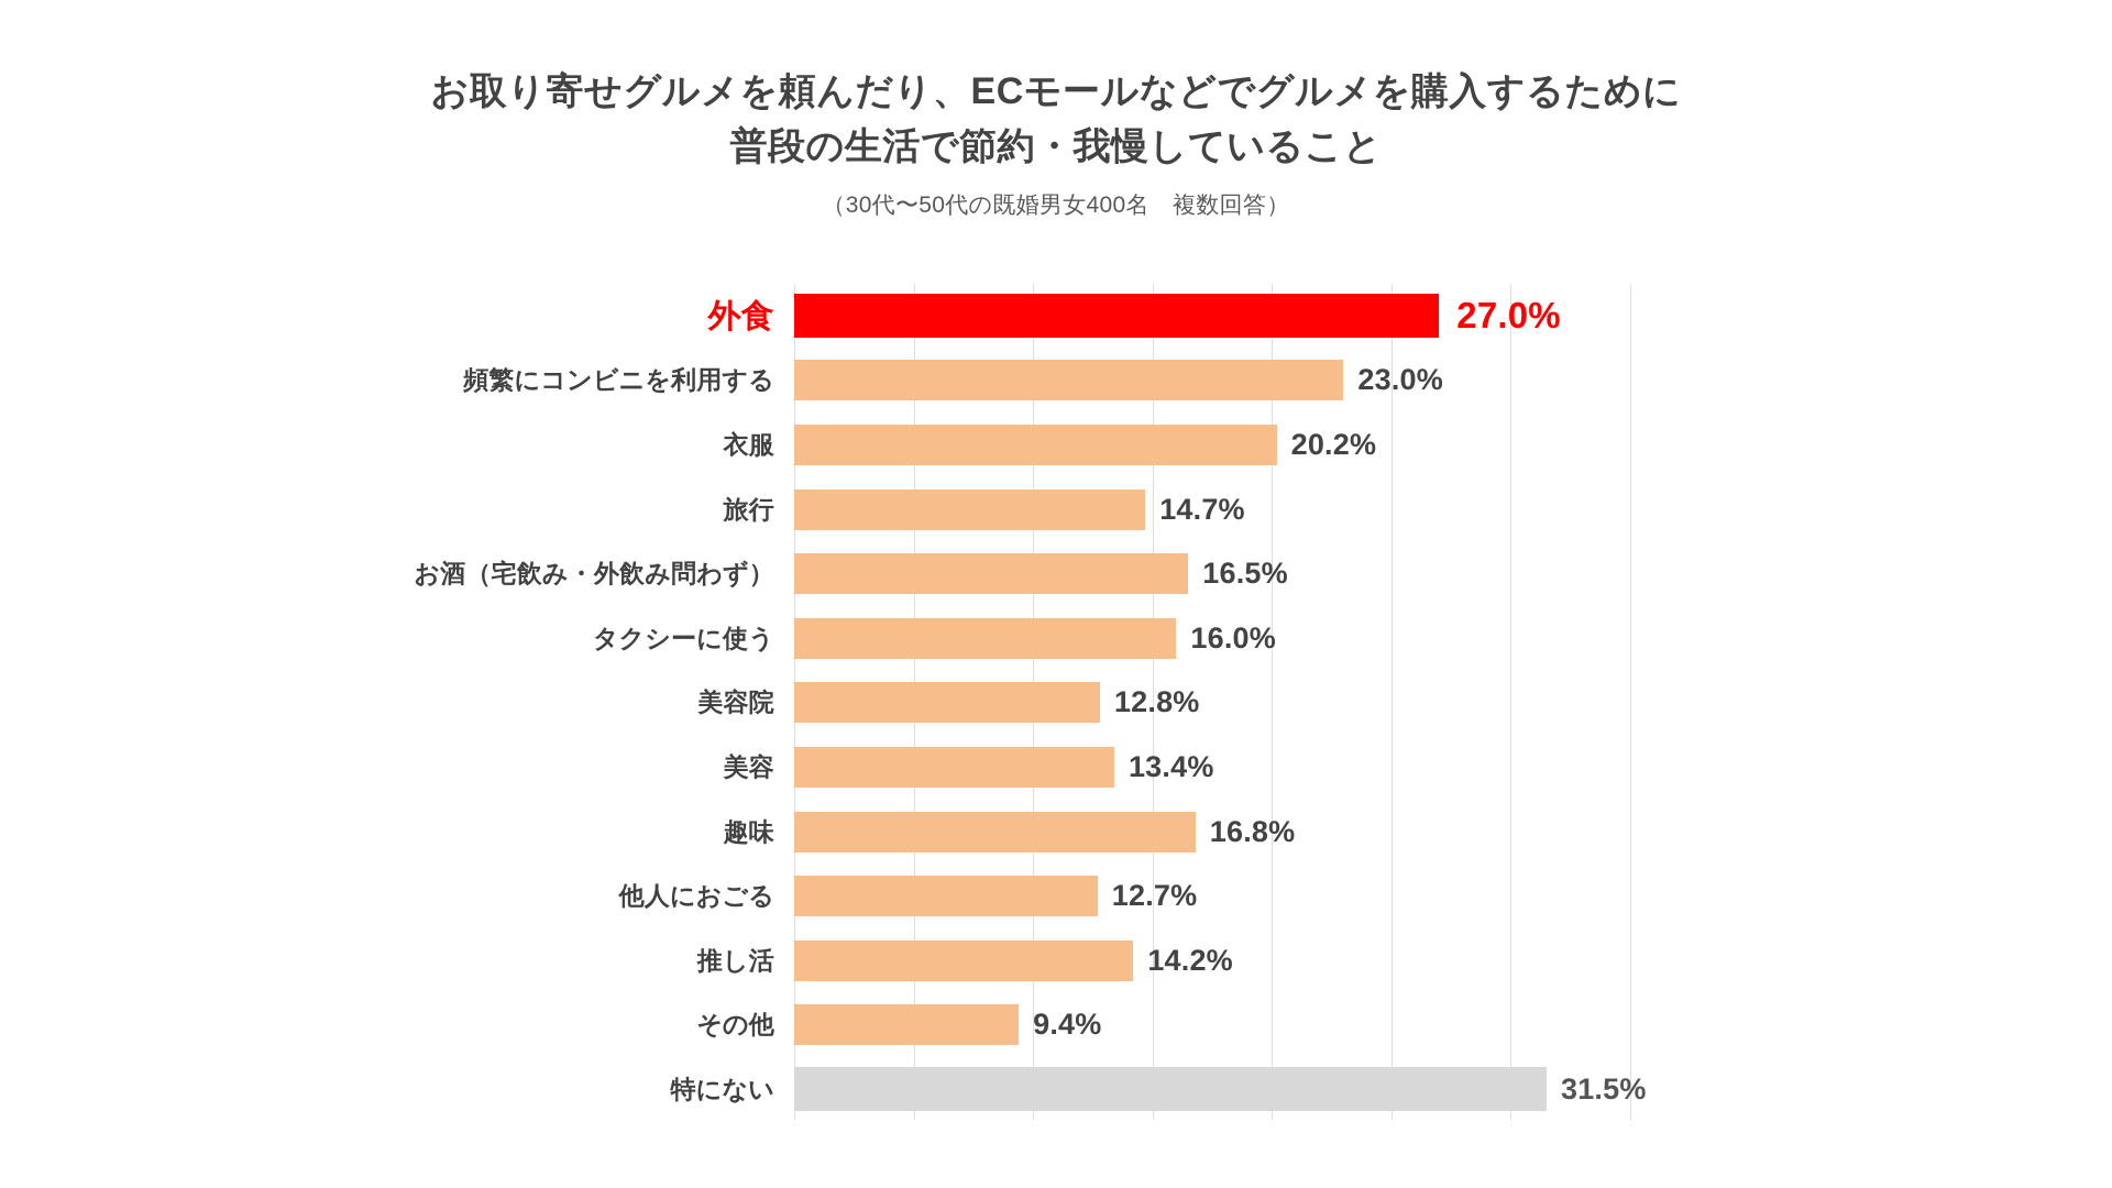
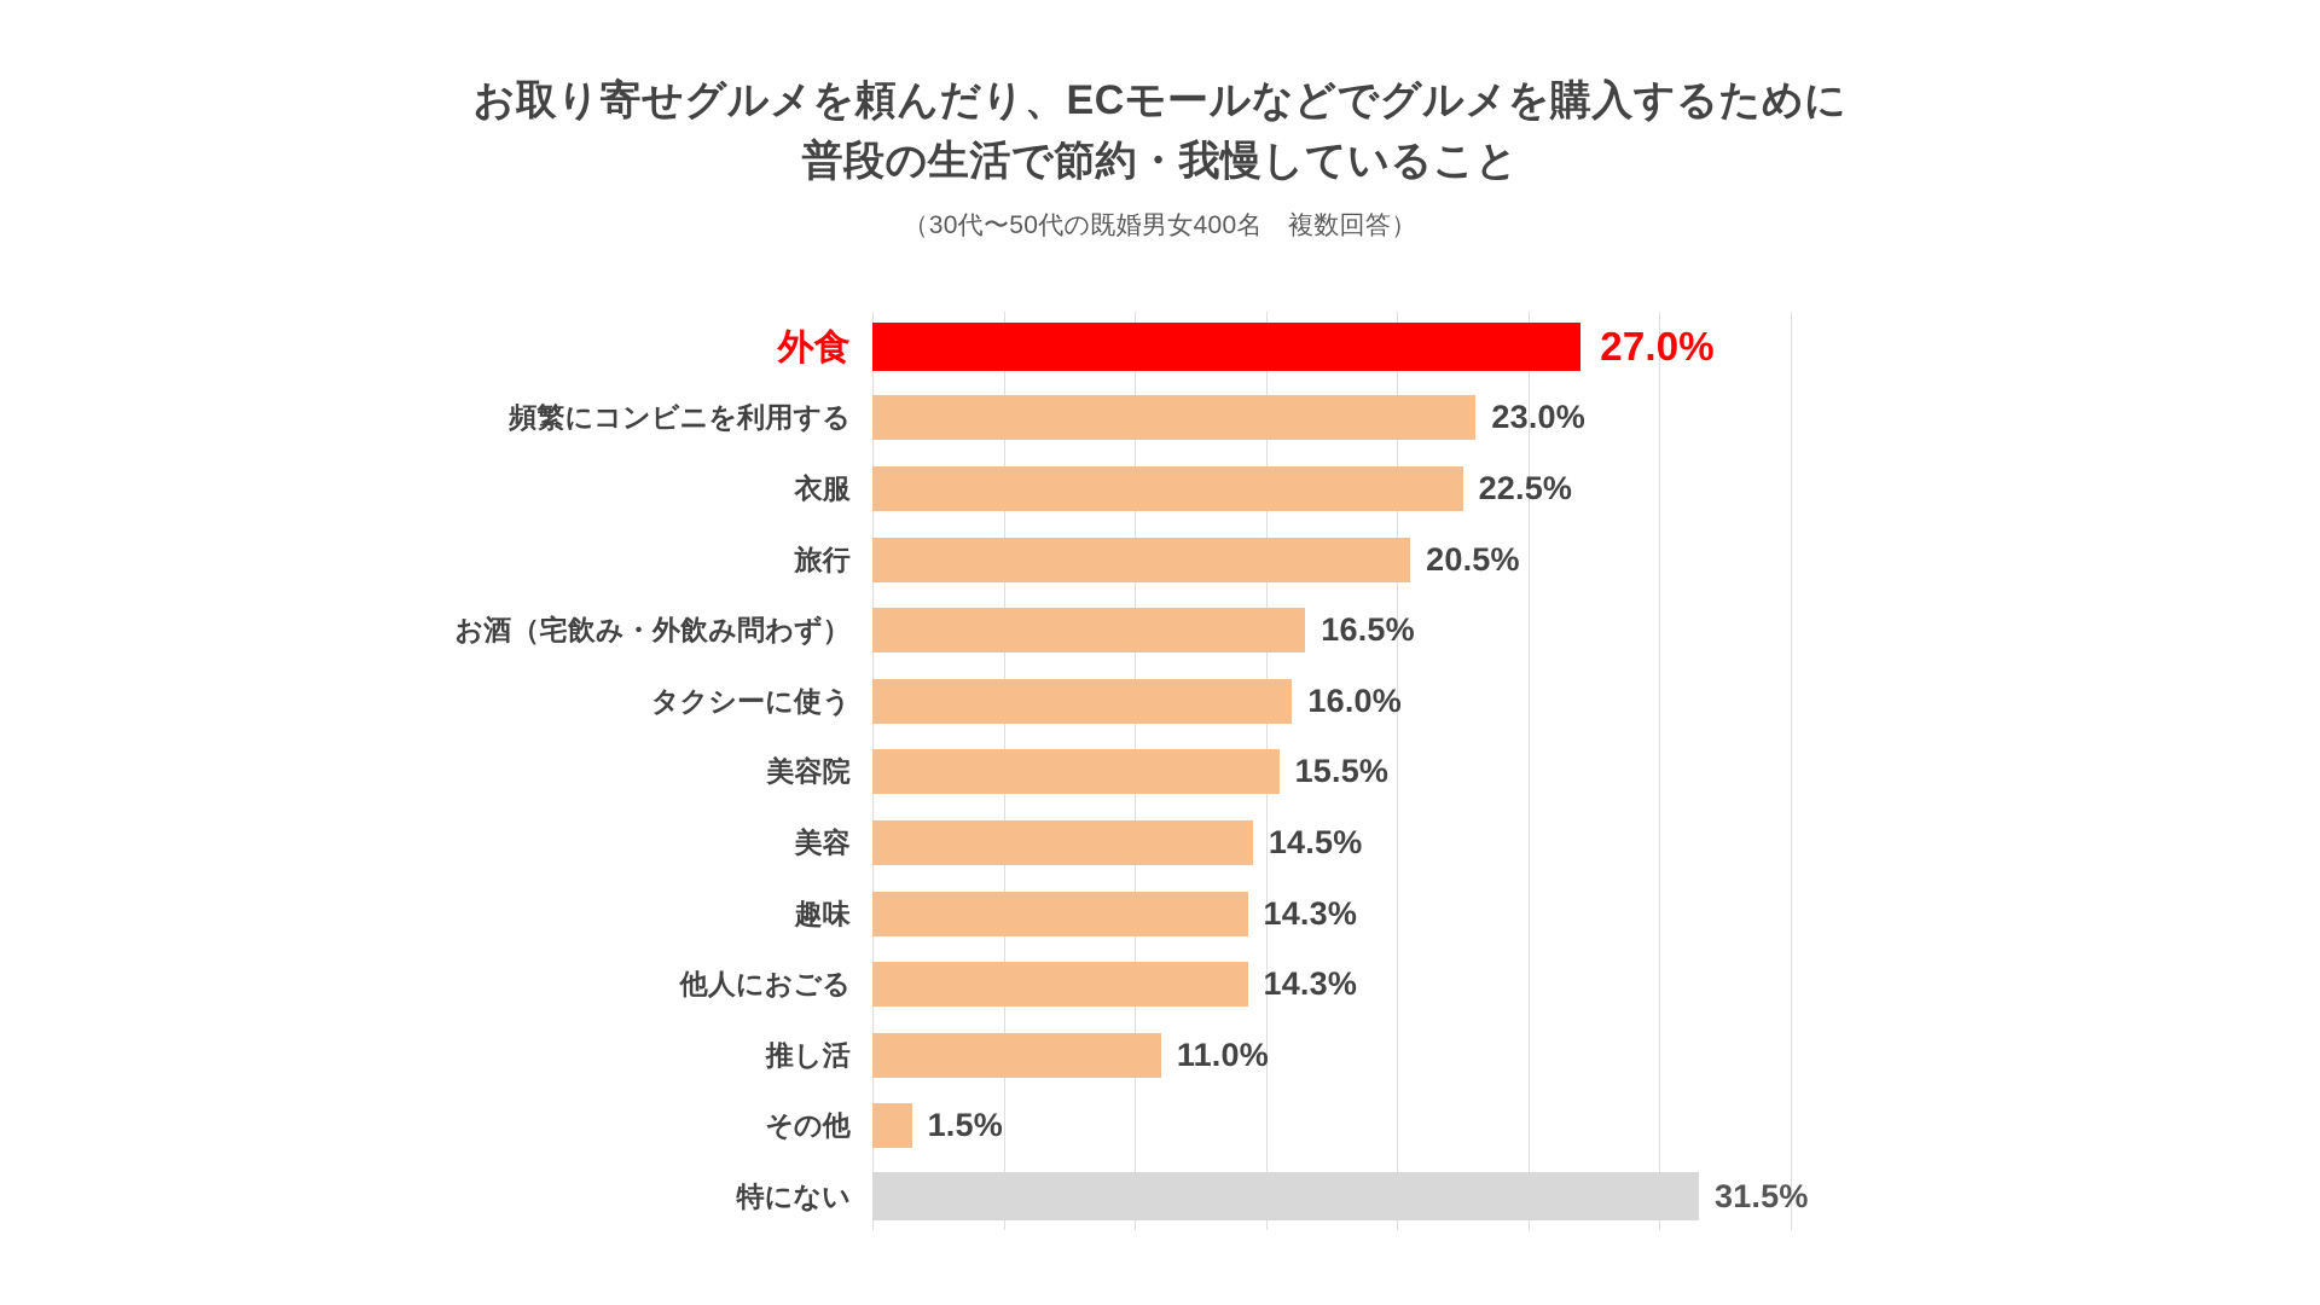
衣服: 20.2% -> 22.5%
旅行: 14.7% -> 20.5%
美容院: 12.8% -> 15.5%
美容: 13.4% -> 14.5%
趣味: 16.8% -> 14.3%
他人におごる: 12.7% -> 14.3%
推し活: 14.2% -> 11.0%
その他: 9.4% -> 1.5%
